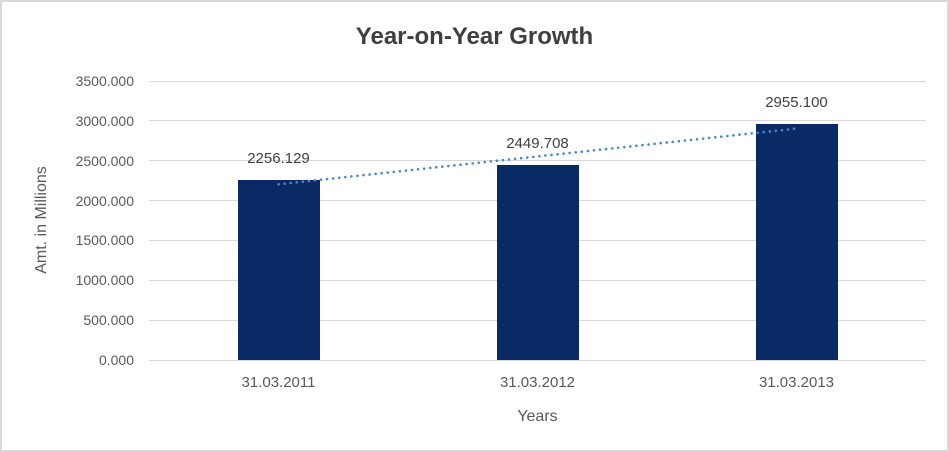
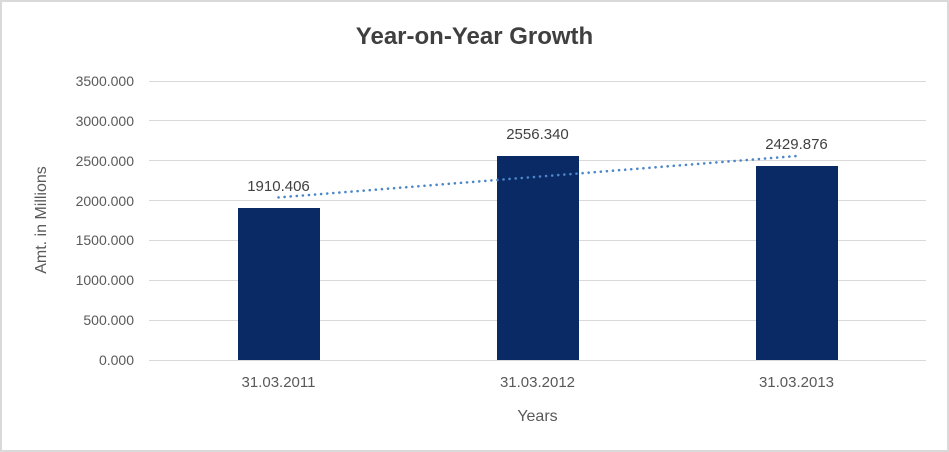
31.03.2011: 2256.129 -> 1910.406
31.03.2012: 2449.708 -> 2556.340
31.03.2013: 2955.100 -> 2429.876
